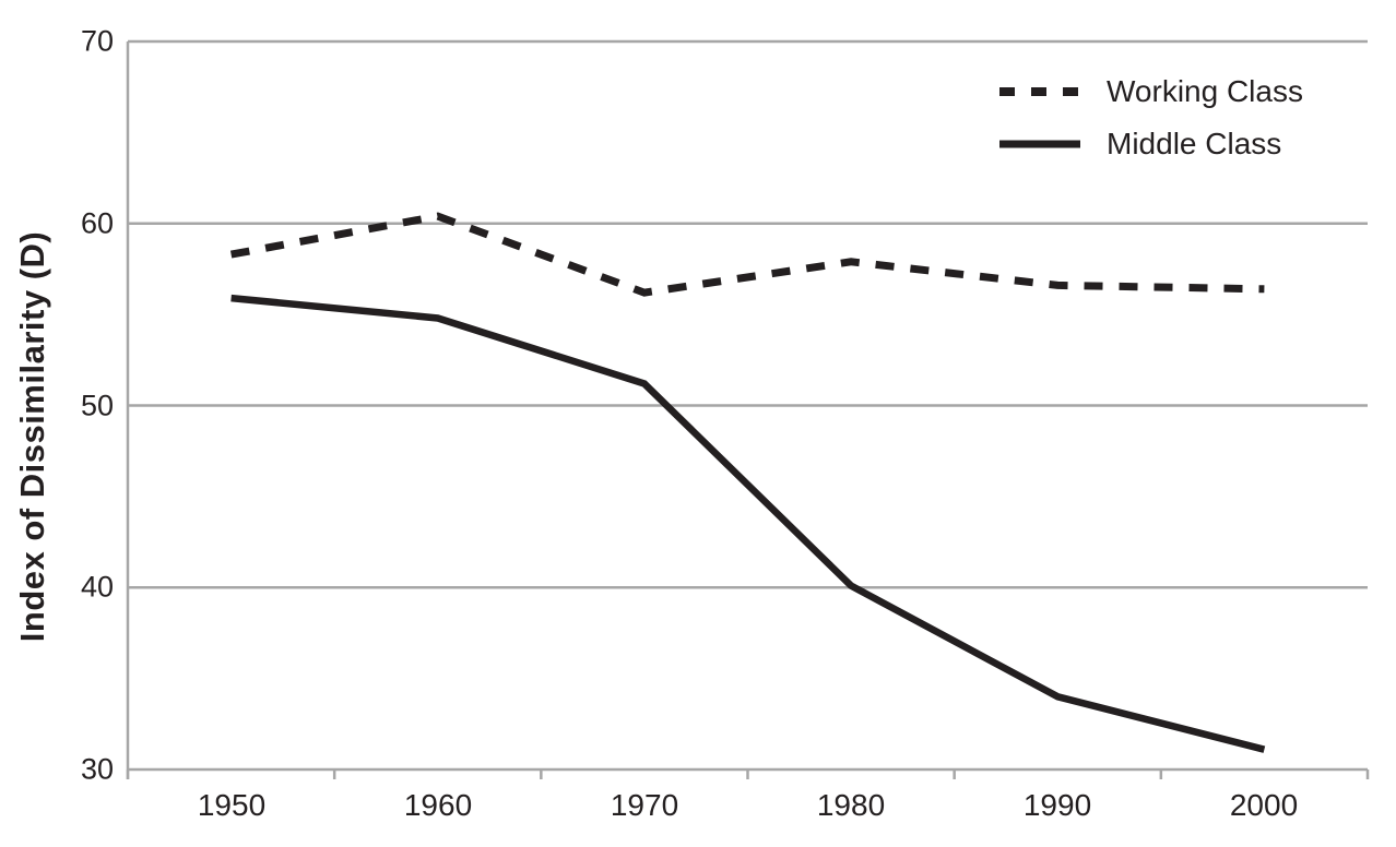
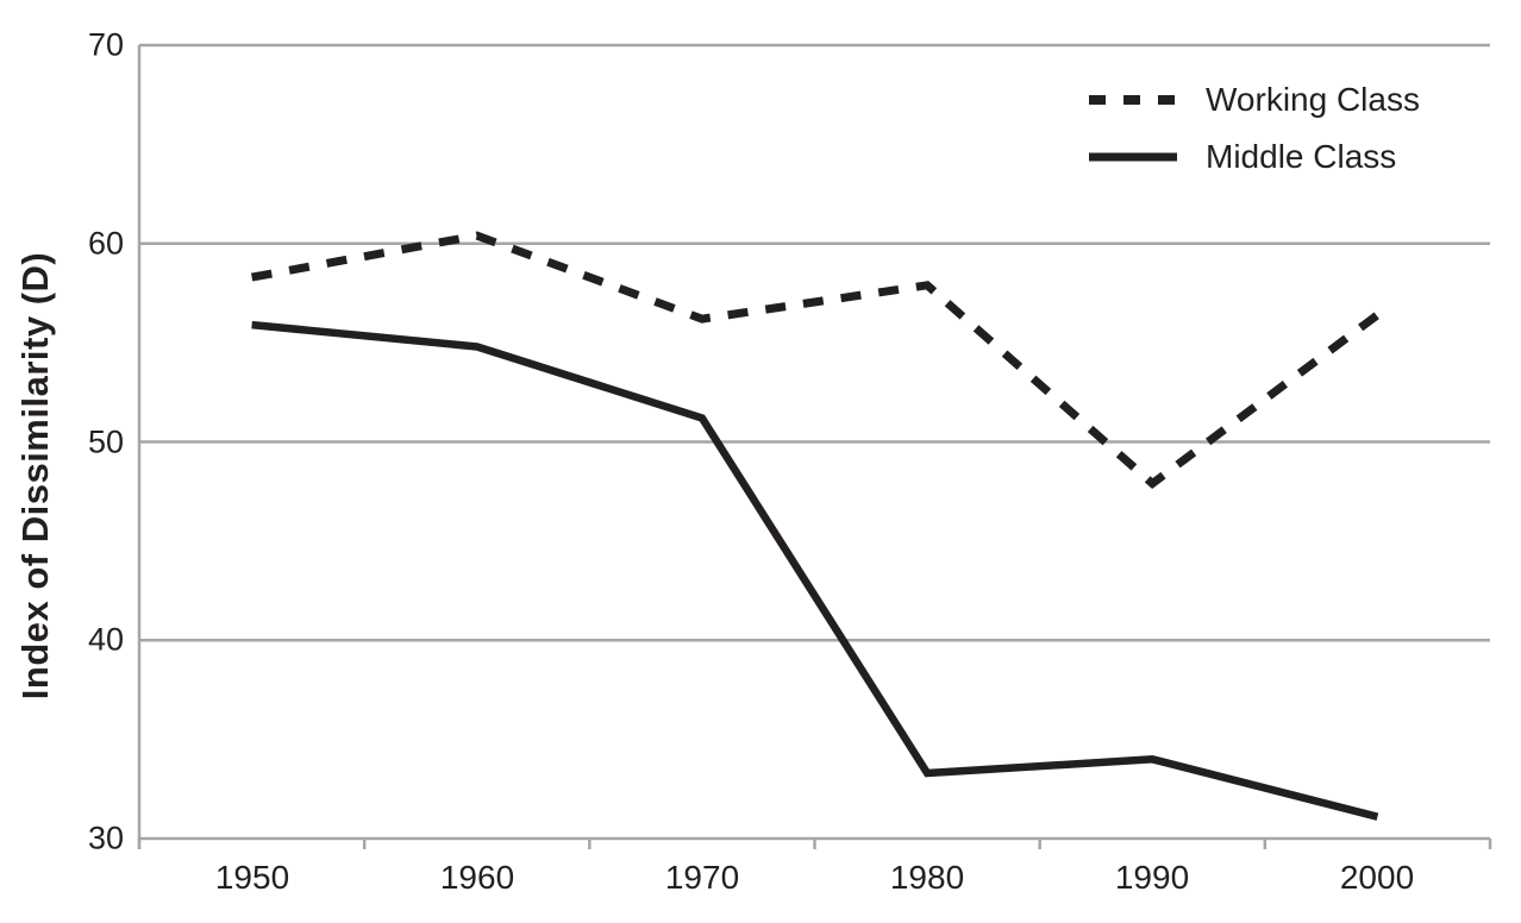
Middle Class/1980: 40.1 -> 33.3
Working Class/1990: 56.6 -> 47.9
